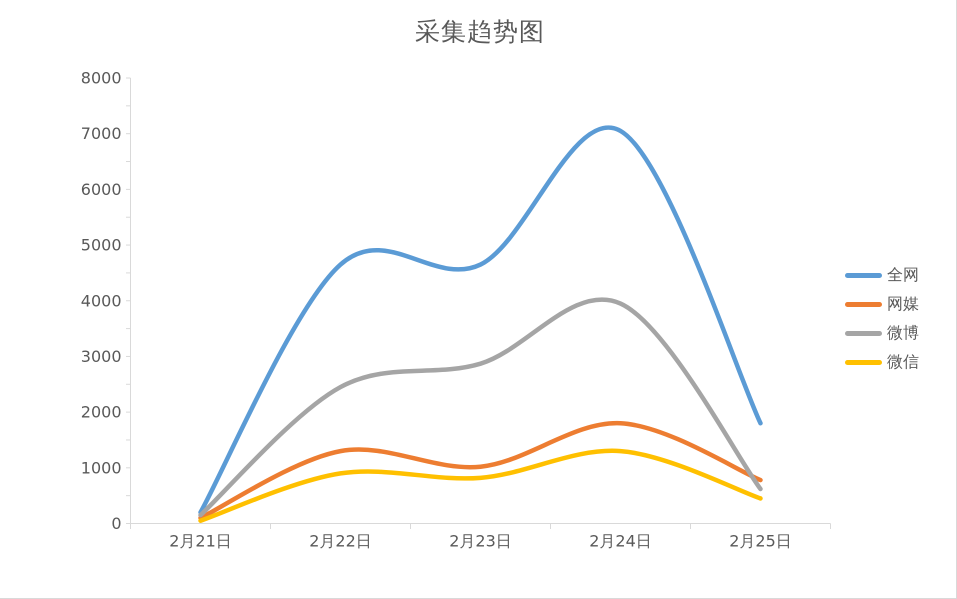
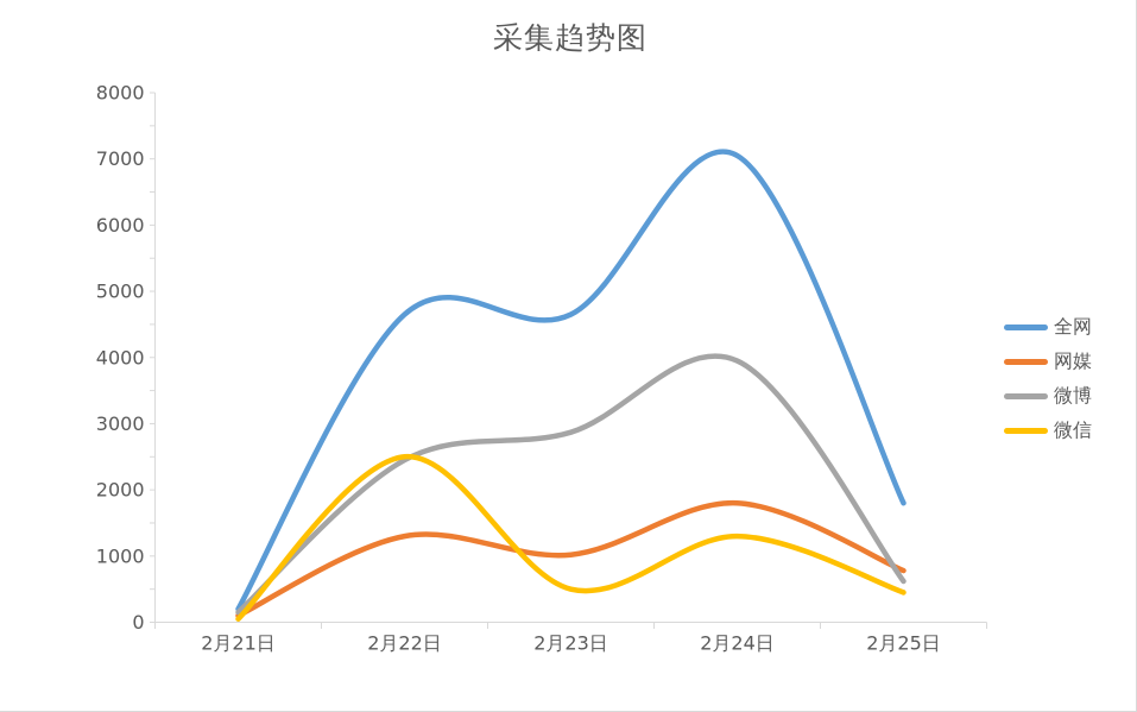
微信/2月22日: 900 -> 2500
微信/2月23日: 800 -> 500
